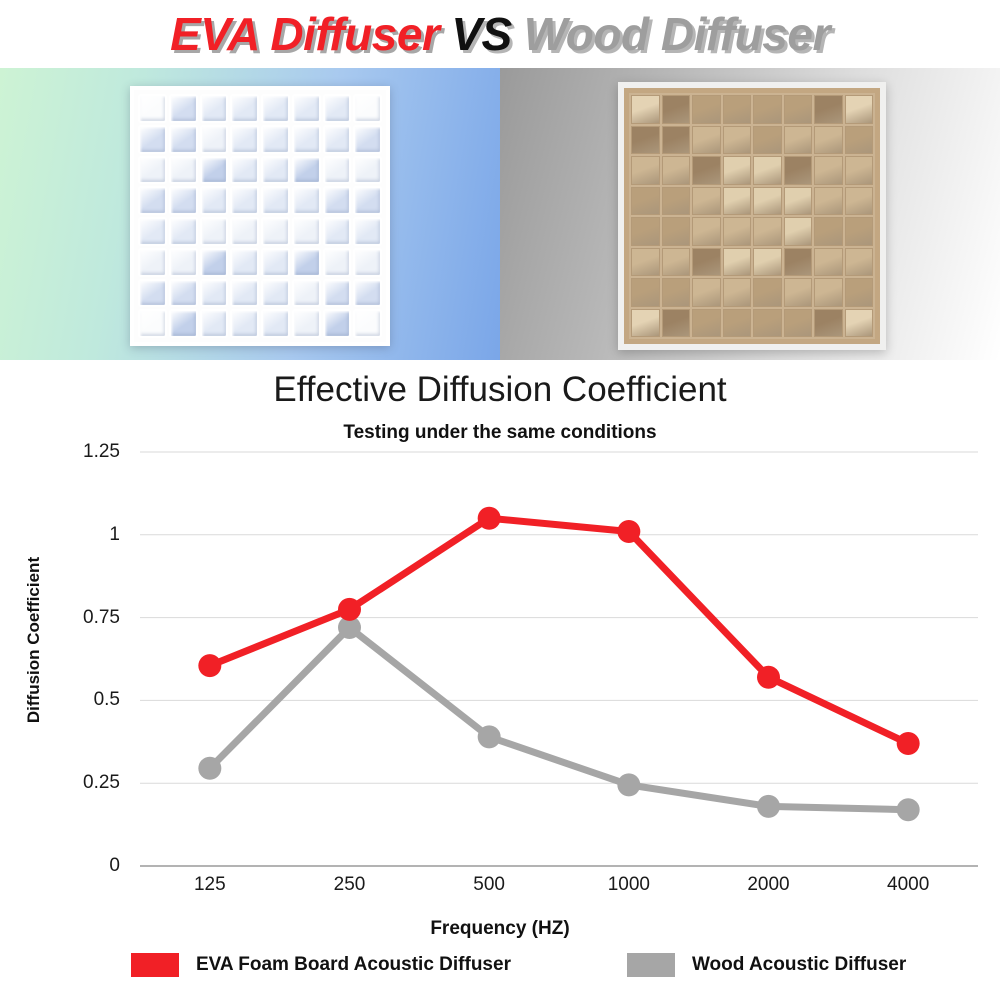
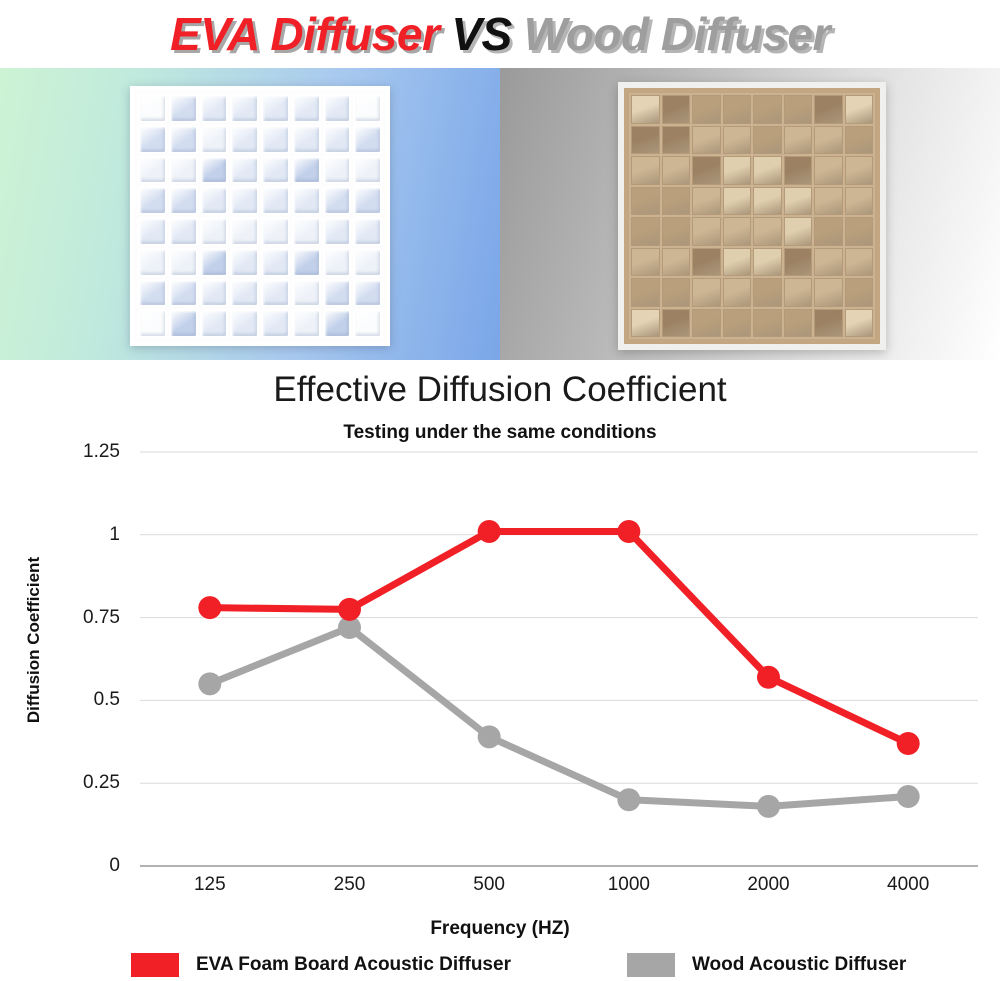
EVA Foam Board Acoustic Diffuser/125: 0.60 -> 0.78
Wood Acoustic Diffuser/125: 0.29 -> 0.55
EVA Foam Board Acoustic Diffuser/500: 1.05 -> 1.01
Wood Acoustic Diffuser/1000: 0.24 -> 0.20
Wood Acoustic Diffuser/4000: 0.17 -> 0.21
